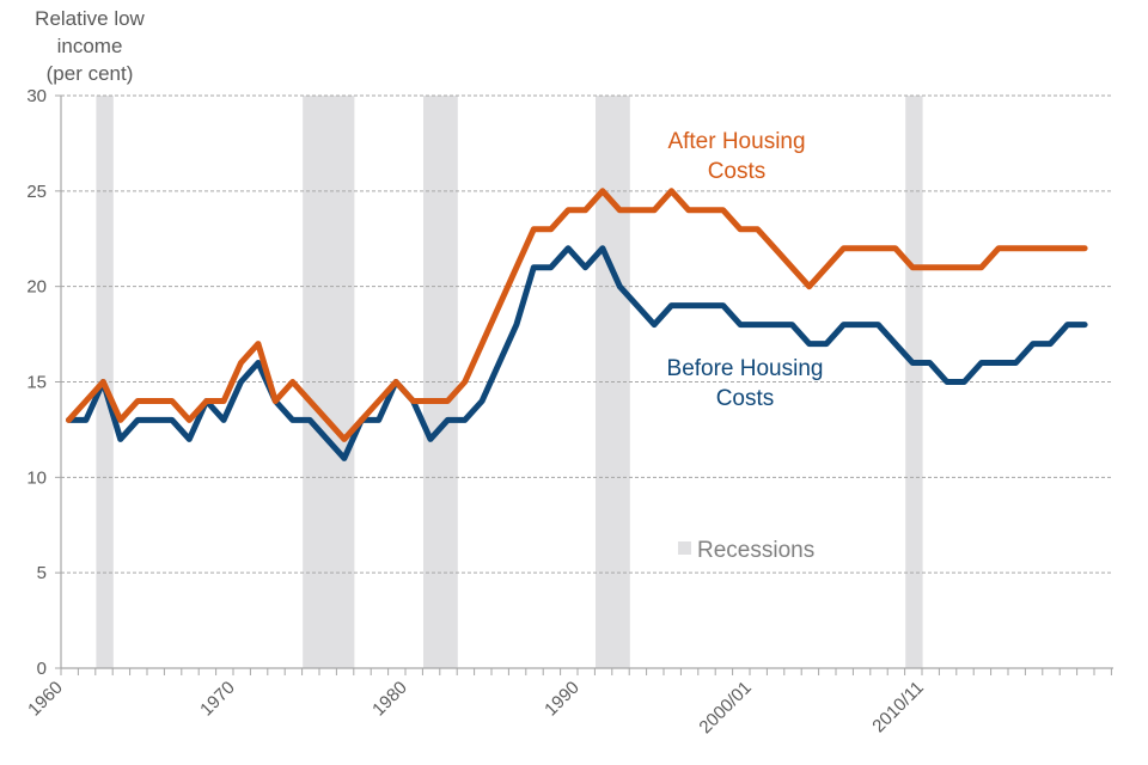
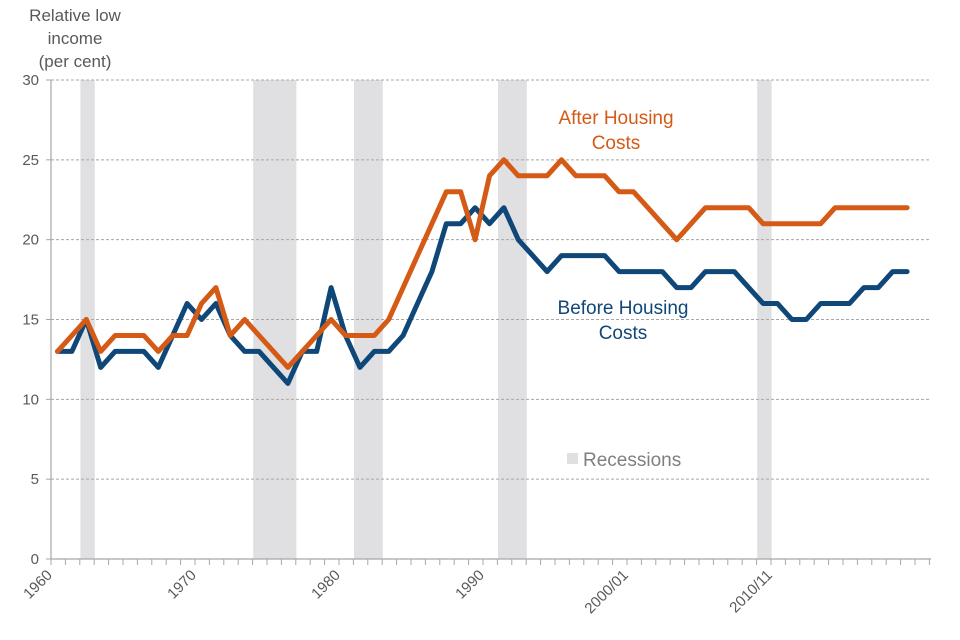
Before Housing Costs/1970: 13 -> 16
Before Housing Costs/1980: 15 -> 17
After Housing Costs/1990: 24 -> 20
